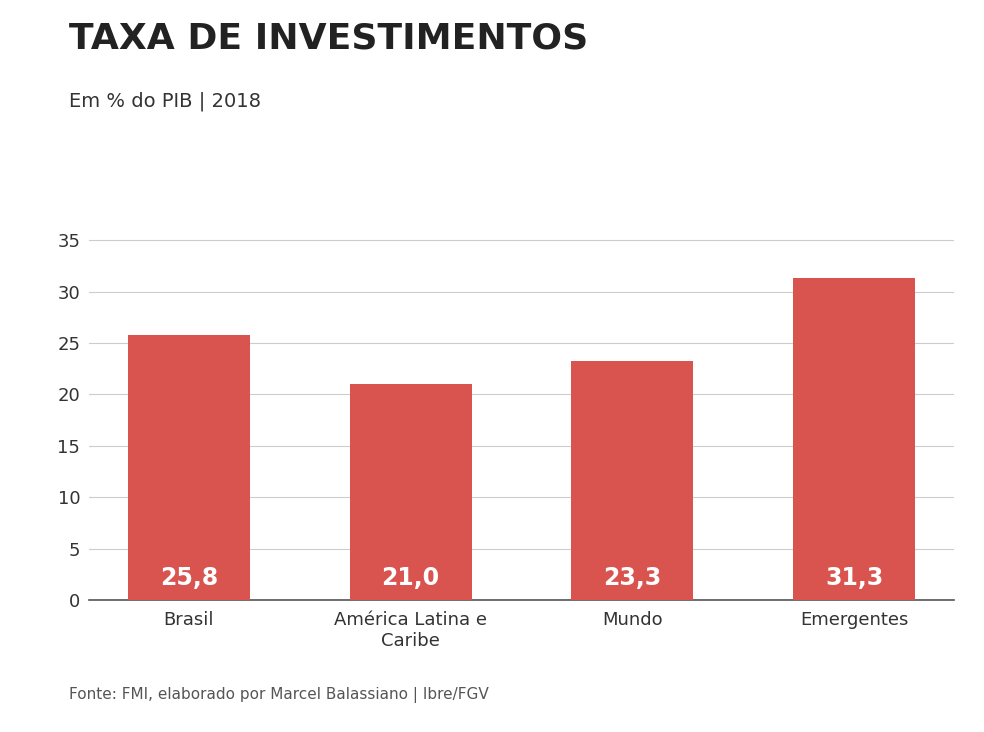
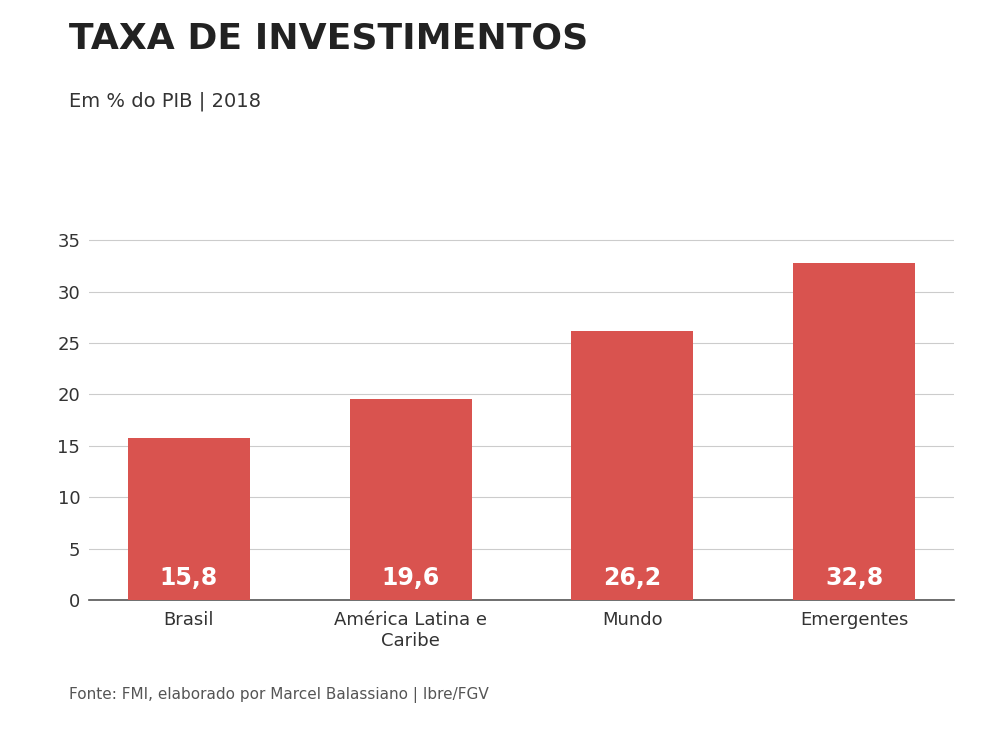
Brasil: 25,8 -> 15,8
América Latina e Caribe: 21,0 -> 19,6
Mundo: 23,3 -> 26,2
Emergentes: 31,3 -> 32,8
